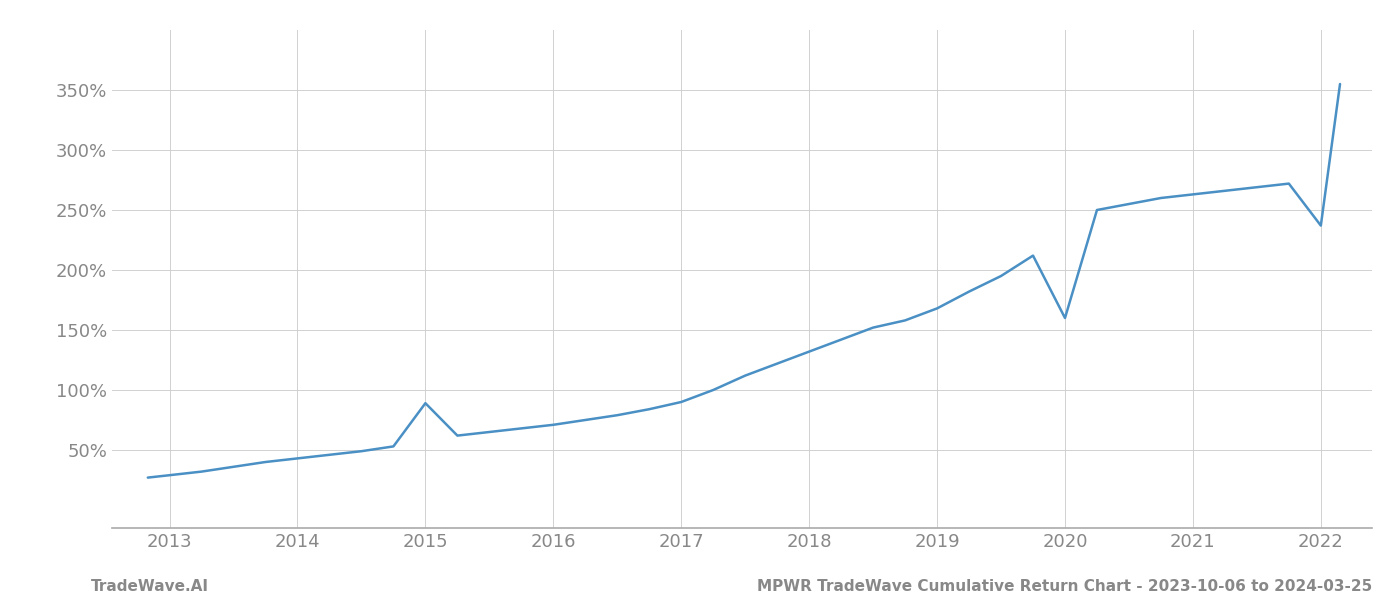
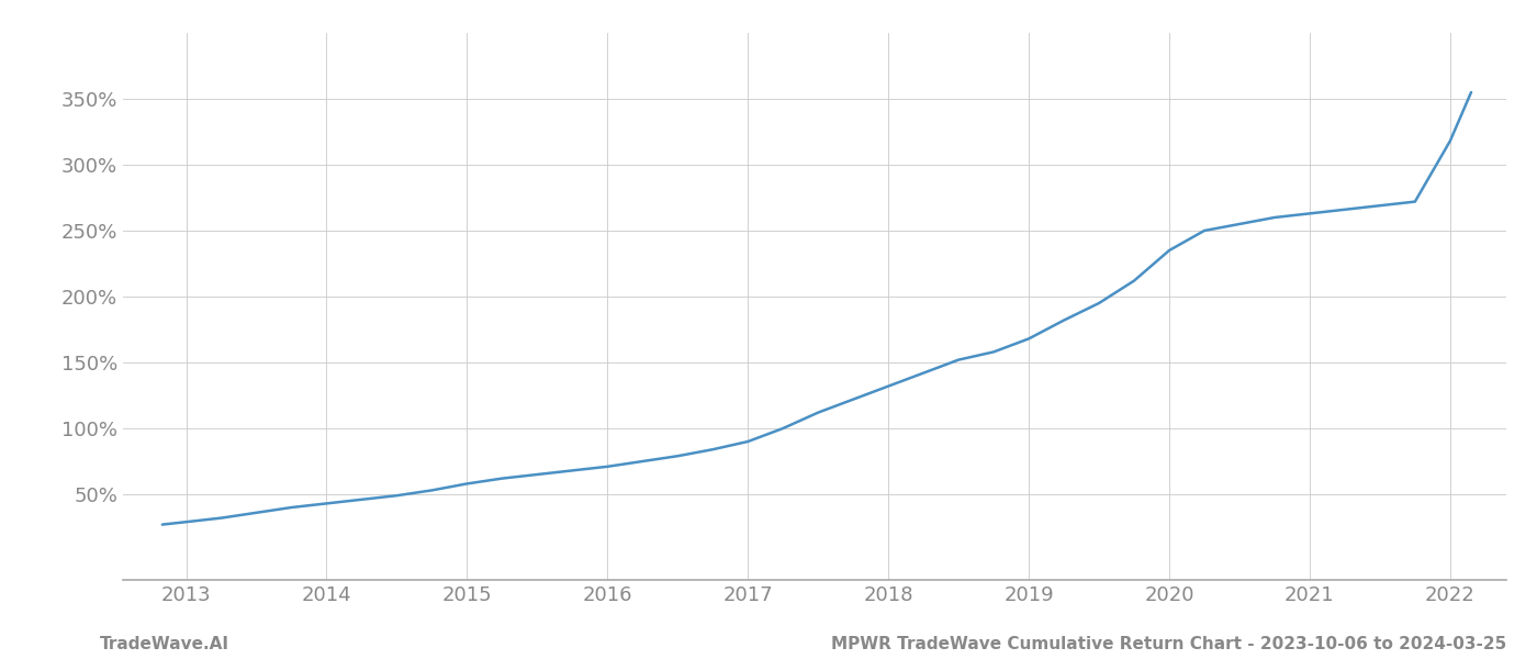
2015: 89% -> 58%
2020: 160% -> 235%
2022: 237% -> 318%
